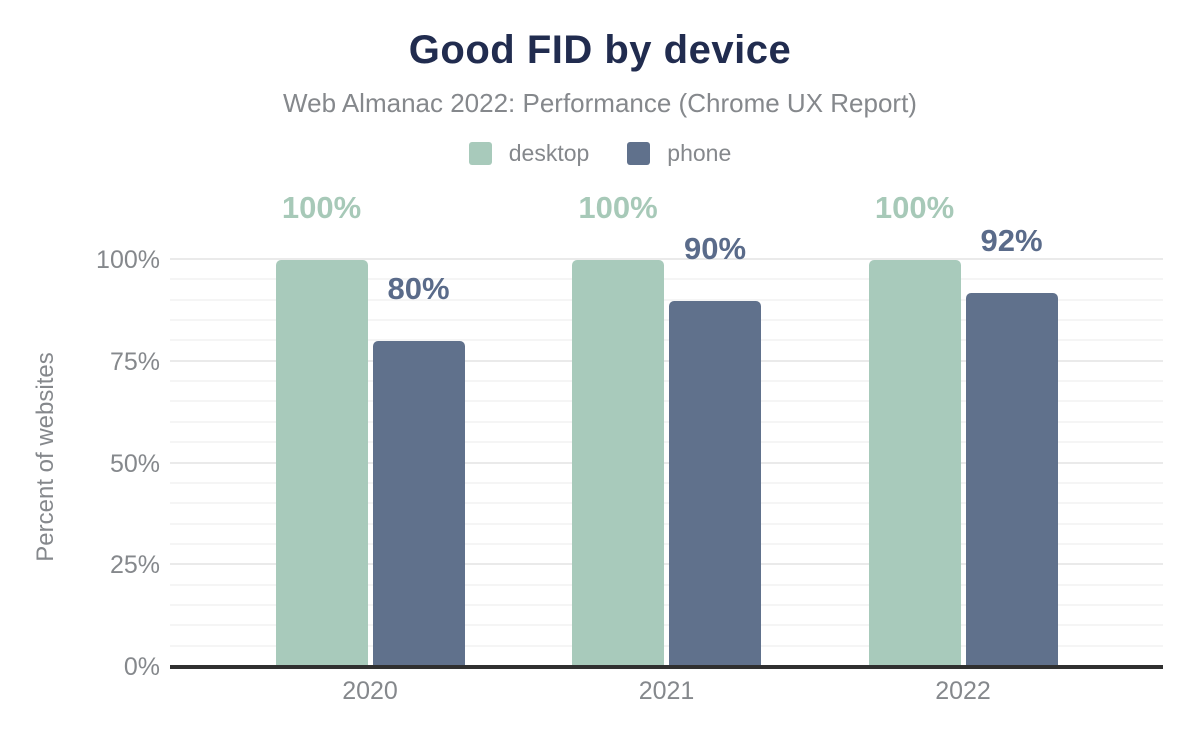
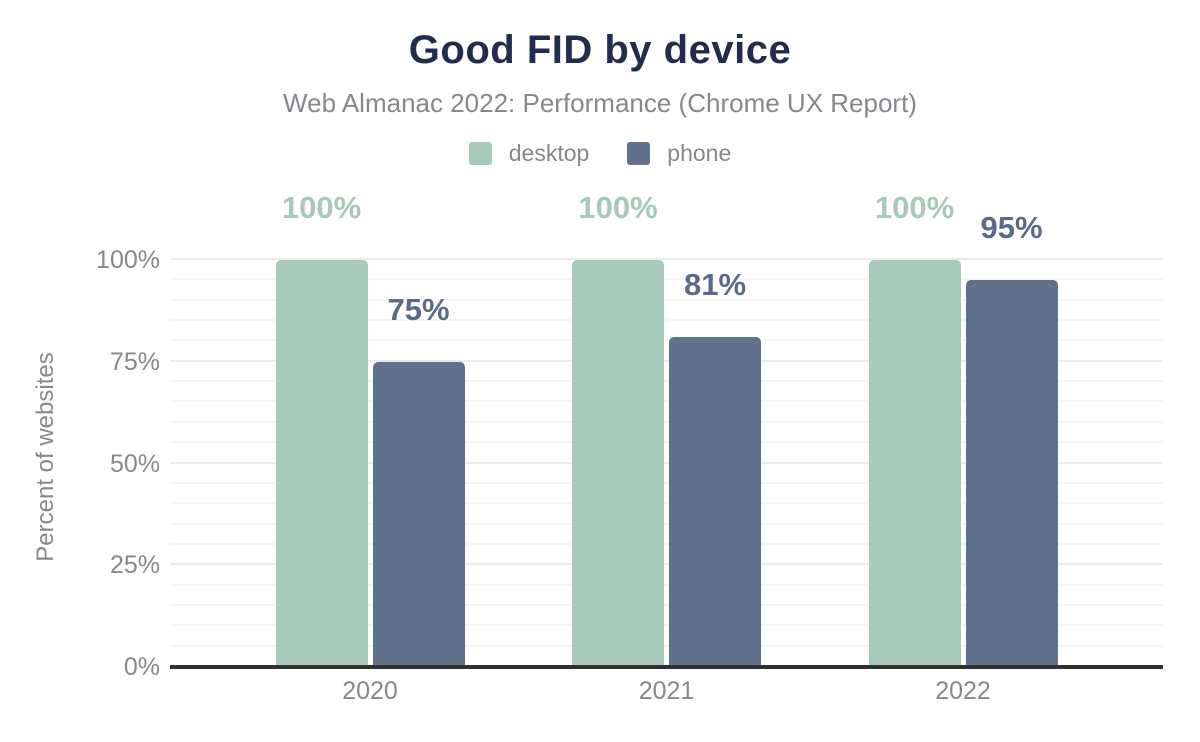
phone/2020: 80% -> 75%
phone/2021: 90% -> 81%
phone/2022: 92% -> 95%
